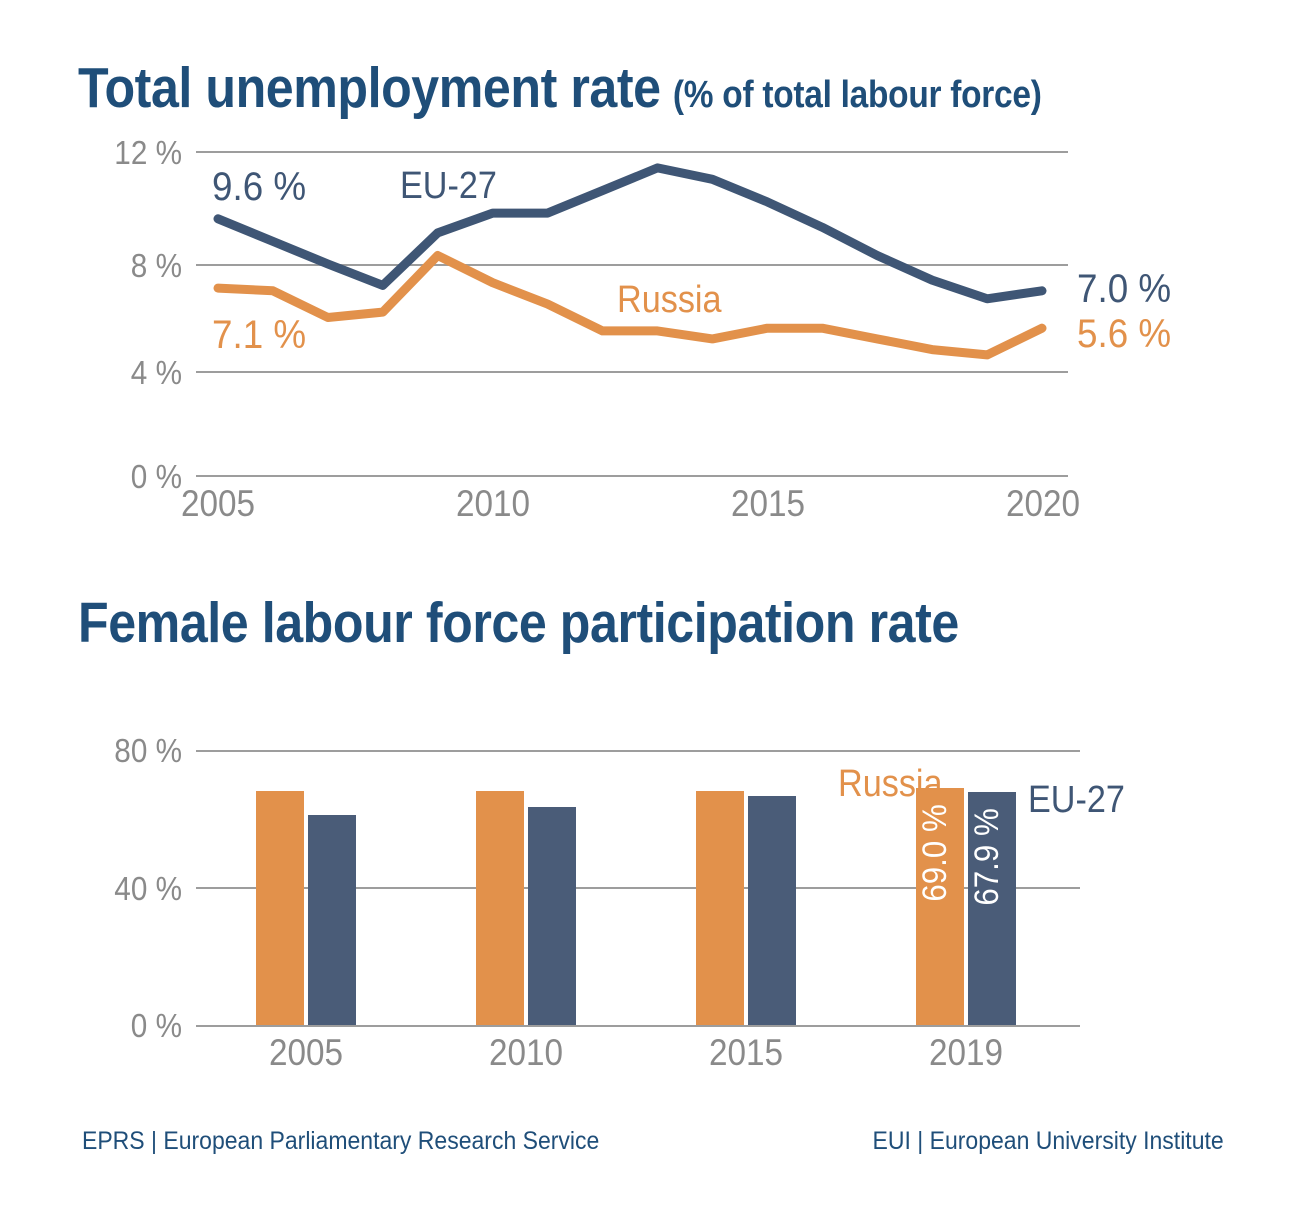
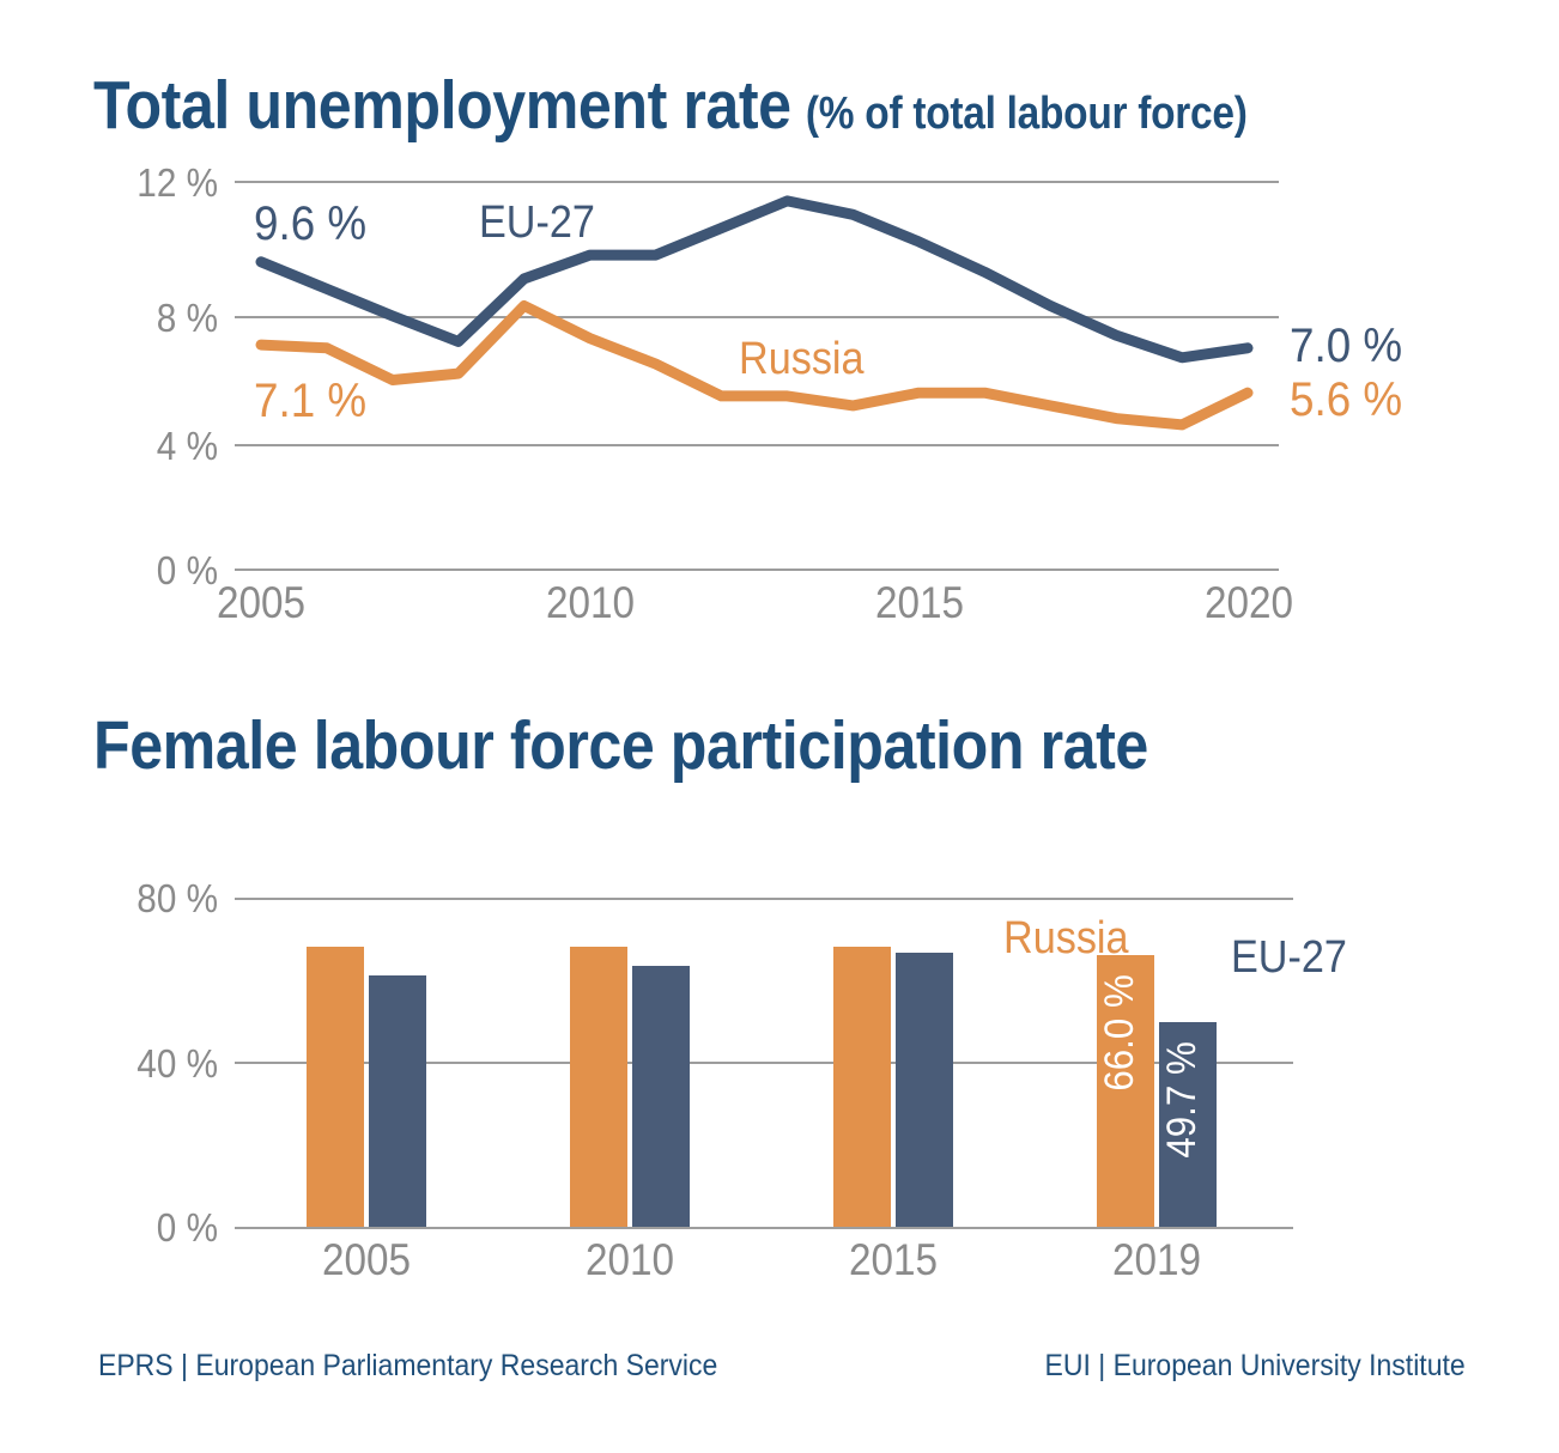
Female labour force participation rate/Russia/2019: 69.0 -> 66.0
Female labour force participation rate/EU-27/2019: 67.9 -> 49.7
